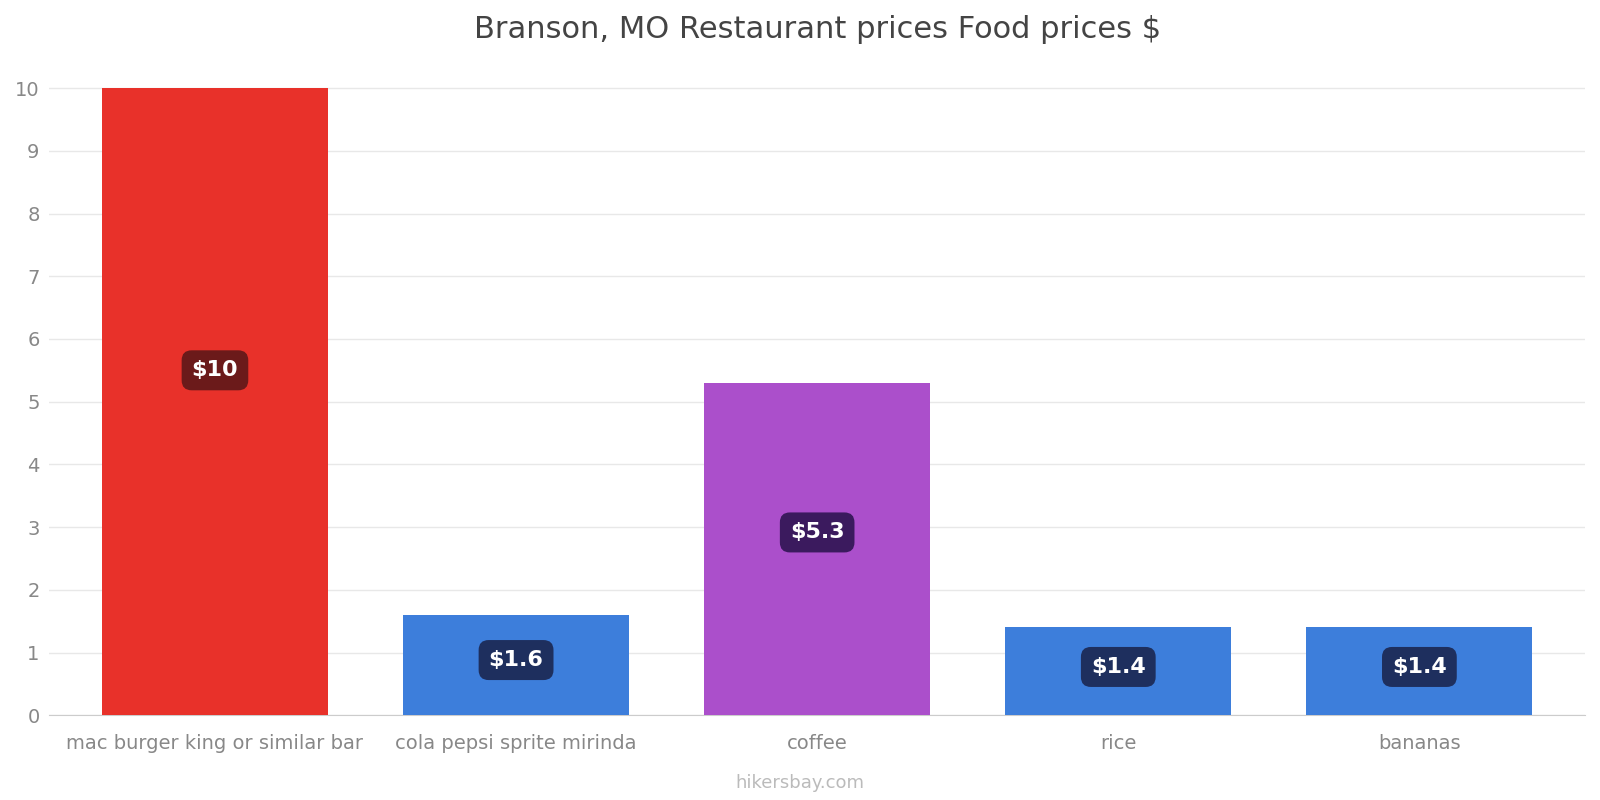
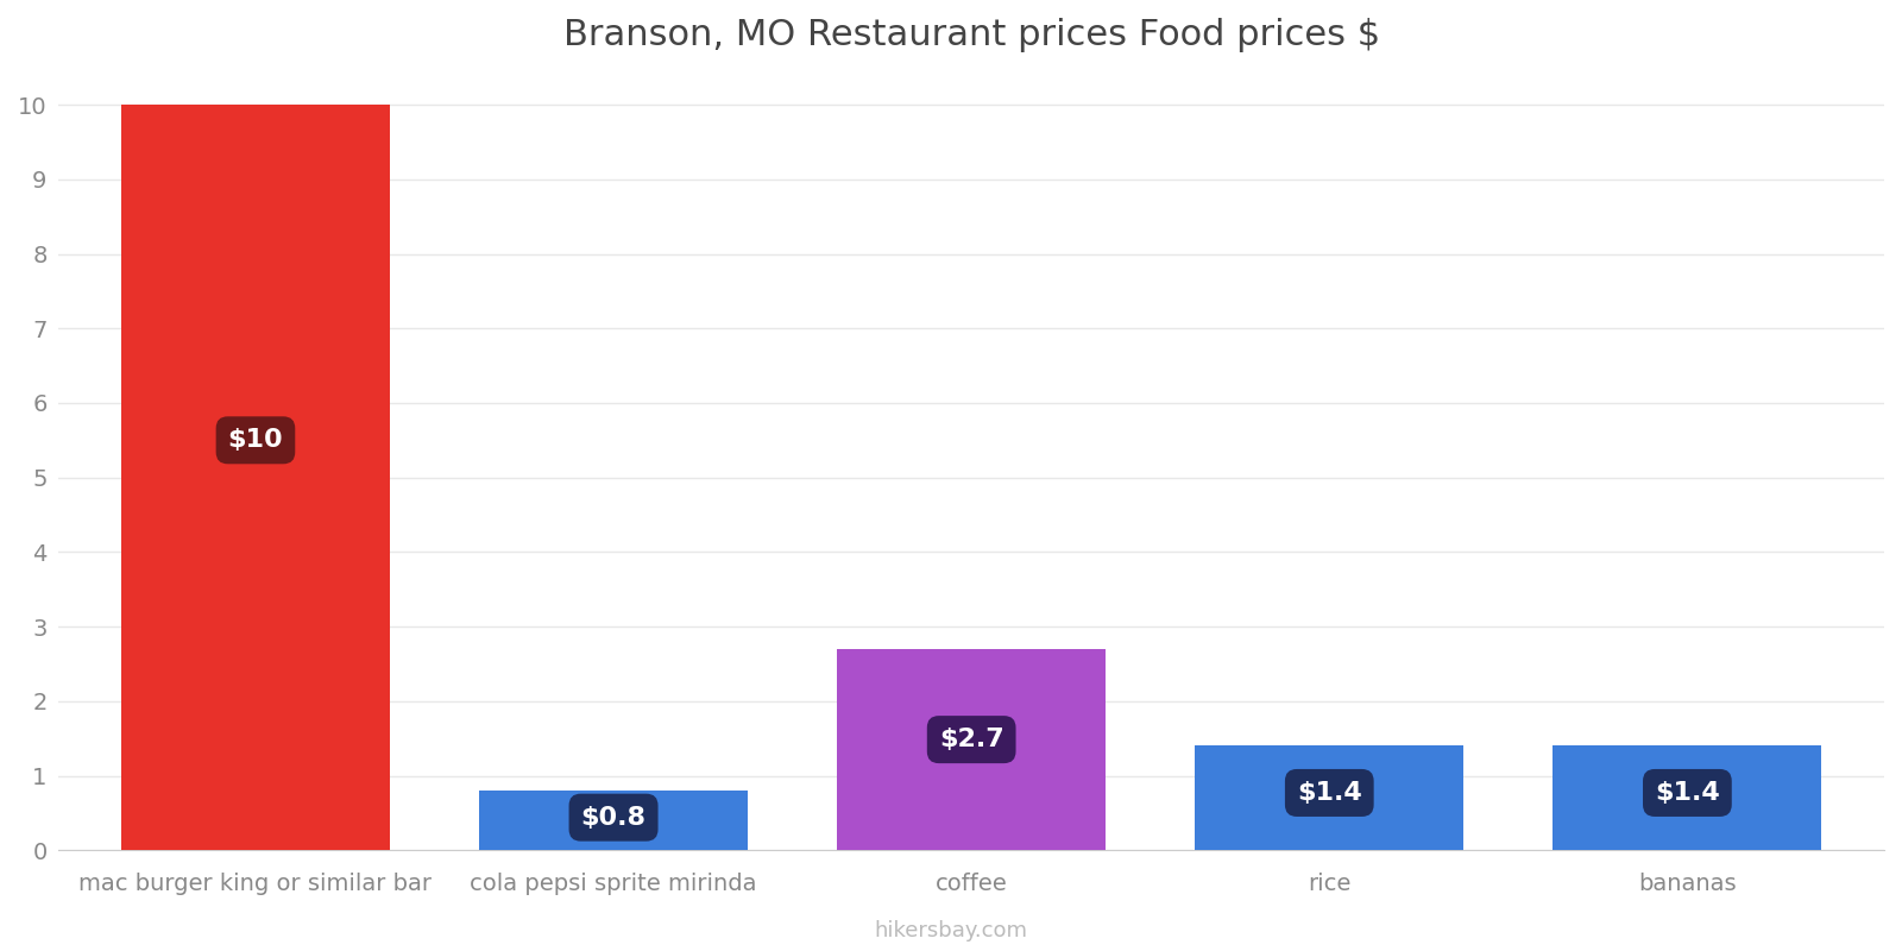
cola pepsi sprite mirinda: $1.6 -> $0.8
coffee: $5.3 -> $2.7
